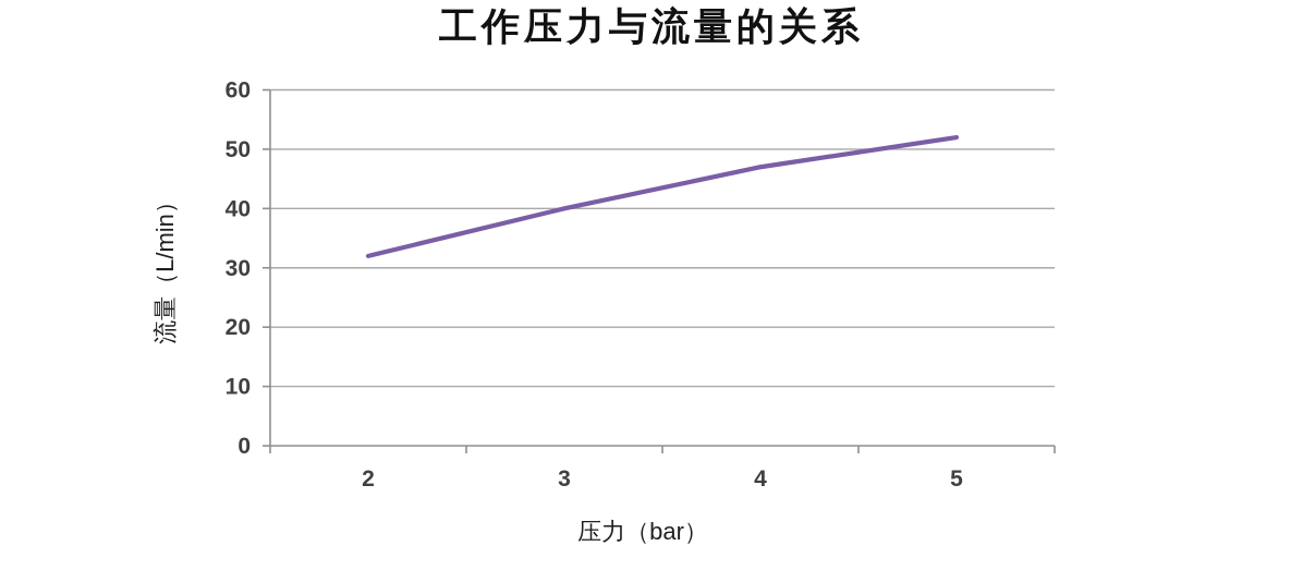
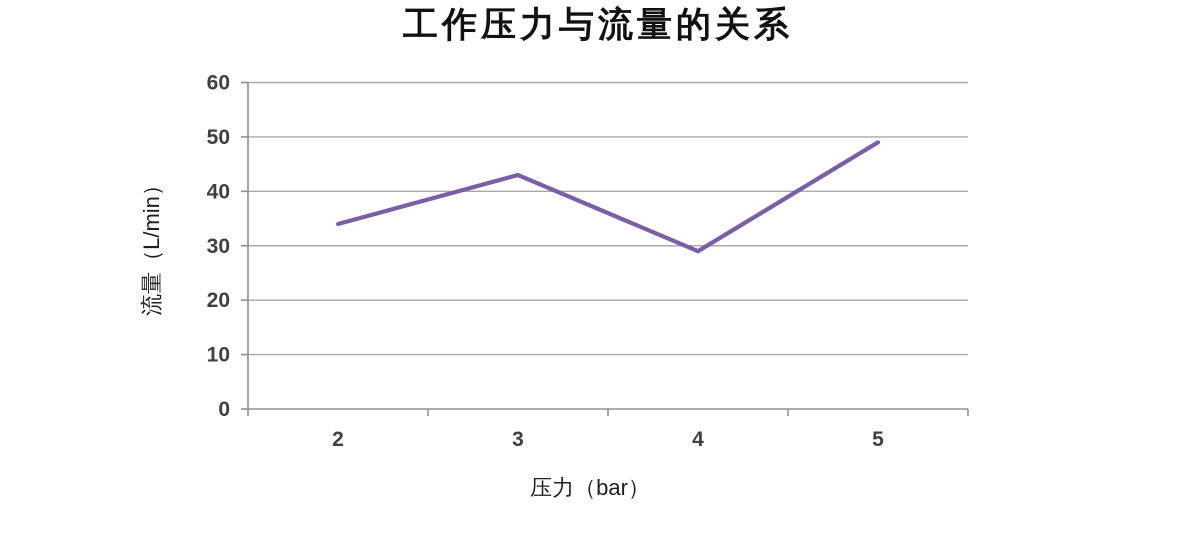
2: 32 -> 34
3: 40 -> 43
4: 47 -> 29
5: 52 -> 49
